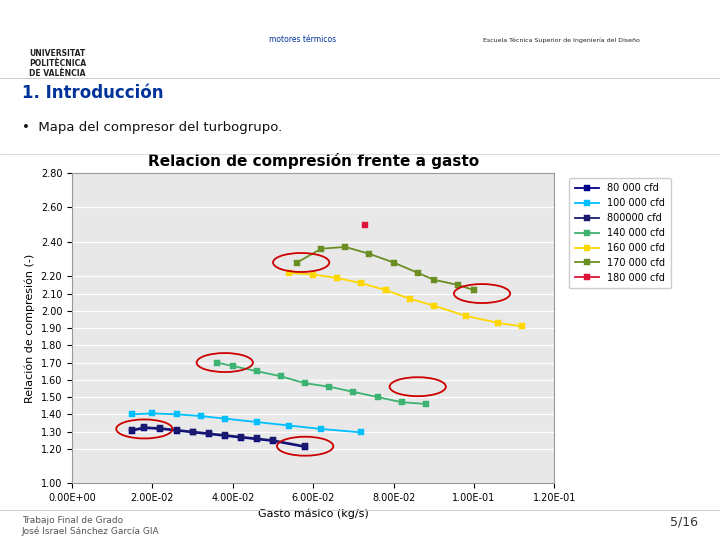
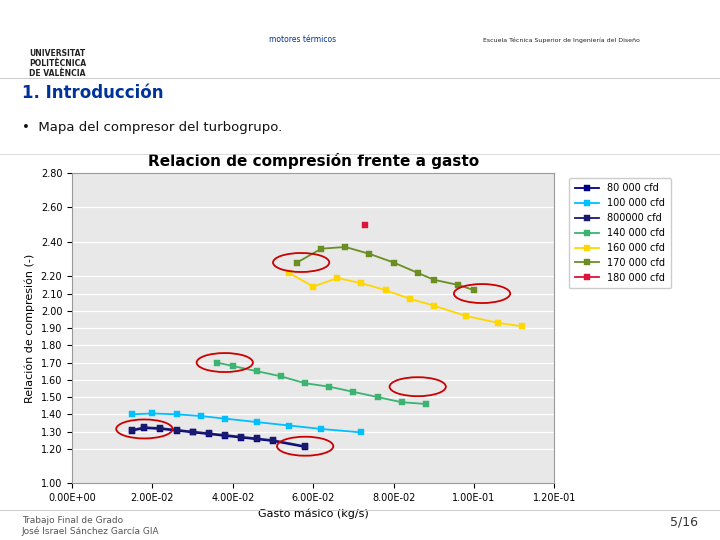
160 000 cfd/6.00E-02: 2.21 -> 2.14
